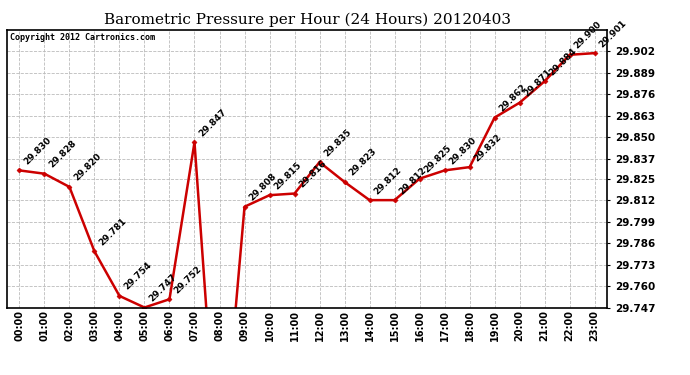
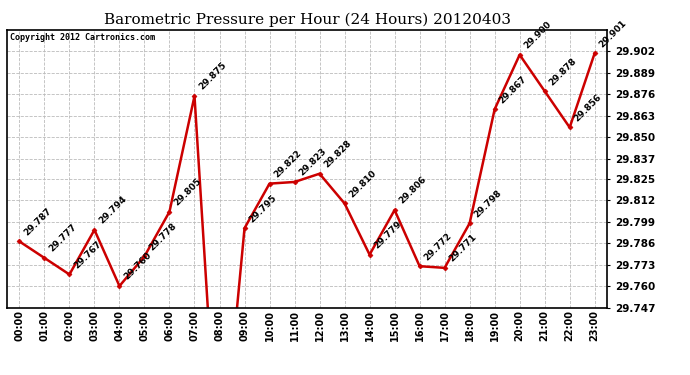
00:00: 29.830 -> 29.787
01:00: 29.828 -> 29.777
02:00: 29.820 -> 29.767
03:00: 29.781 -> 29.794
04:00: 29.754 -> 29.760
05:00: 29.747 -> 29.778
06:00: 29.752 -> 29.805
07:00: 29.847 -> 29.875
09:00: 29.808 -> 29.795
10:00: 29.815 -> 29.822
11:00: 29.816 -> 29.823
12:00: 29.835 -> 29.828
13:00: 29.823 -> 29.810
14:00: 29.812 -> 29.779
15:00: 29.812 -> 29.806
16:00: 29.825 -> 29.772
17:00: 29.830 -> 29.771
18:00: 29.832 -> 29.798
19:00: 29.862 -> 29.867
20:00: 29.871 -> 29.900
21:00: 29.884 -> 29.878
22:00: 29.900 -> 29.856
